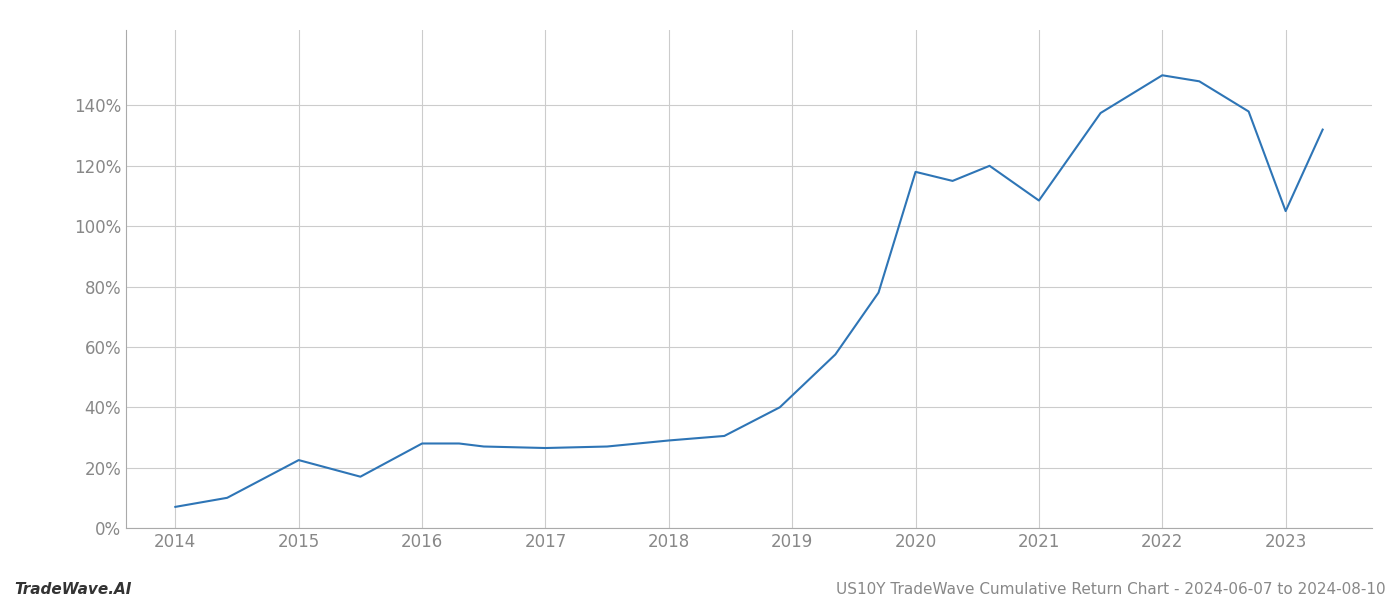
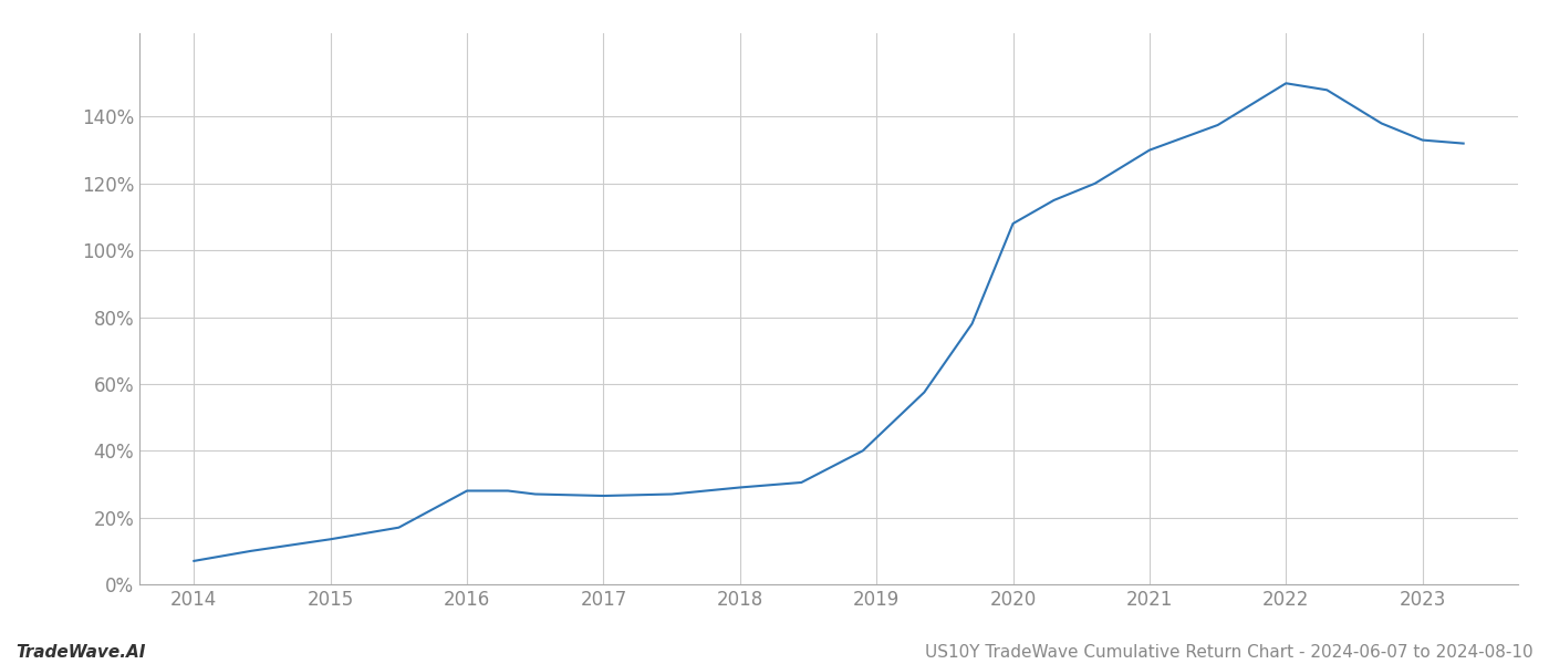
2015: 22.5% -> 13.5%
2020: 118.0% -> 108.0%
2021: 108.5% -> 130.0%
2023: 105.0% -> 133.0%
